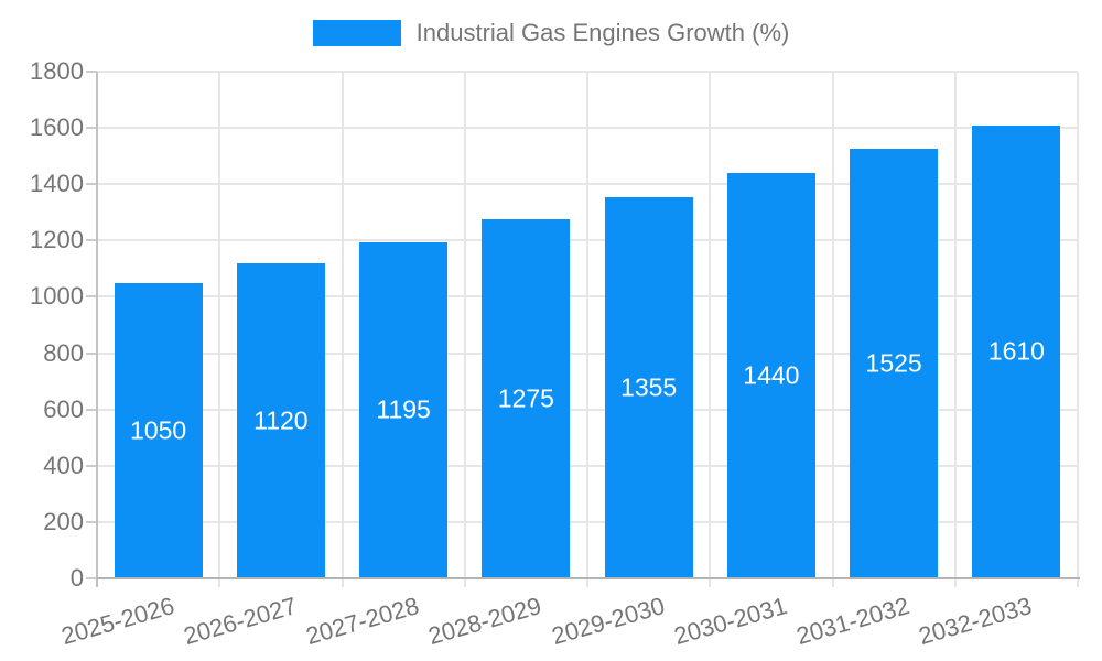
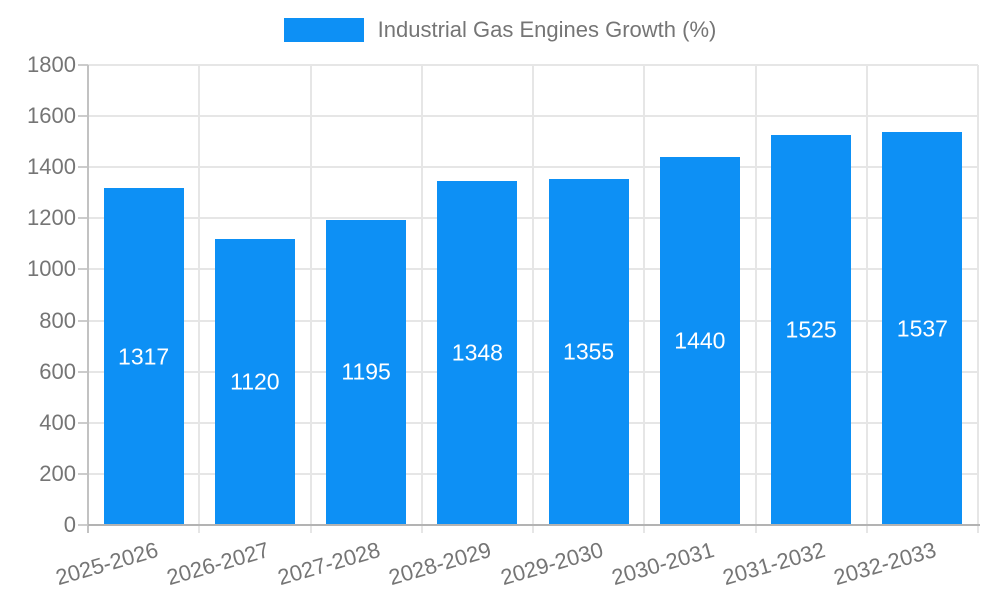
2025-2026: 1050 -> 1317
2028-2029: 1275 -> 1348
2032-2033: 1610 -> 1537
